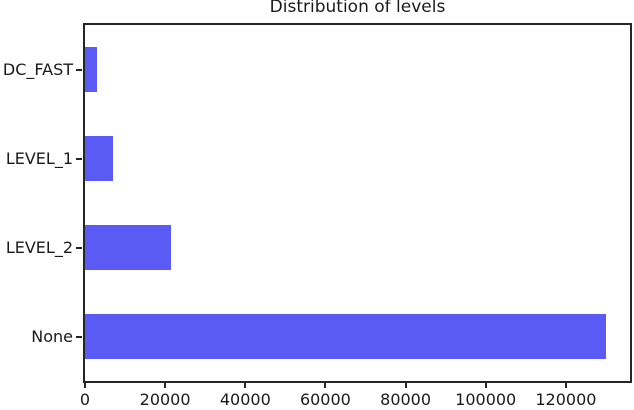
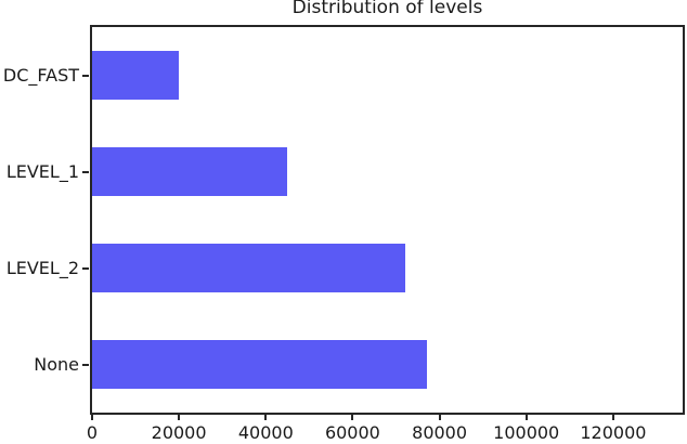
DC_FAST: 3000 -> 20000
LEVEL_1: 7000 -> 45000
LEVEL_2: 21000 -> 72000
None: 130000 -> 77000
